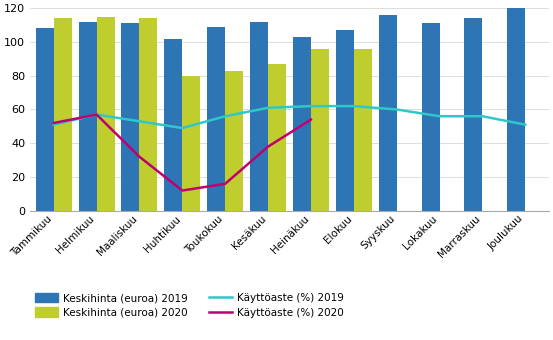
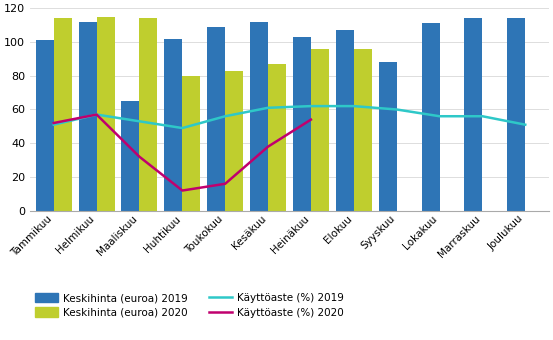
Keskihinta (euroa) 2019/Tammikuu: 108 -> 101
Keskihinta (euroa) 2019/Maaliskuu: 111 -> 65
Keskihinta (euroa) 2019/Syyskuu: 116 -> 88
Keskihinta (euroa) 2019/Joulukuu: 120 -> 114
